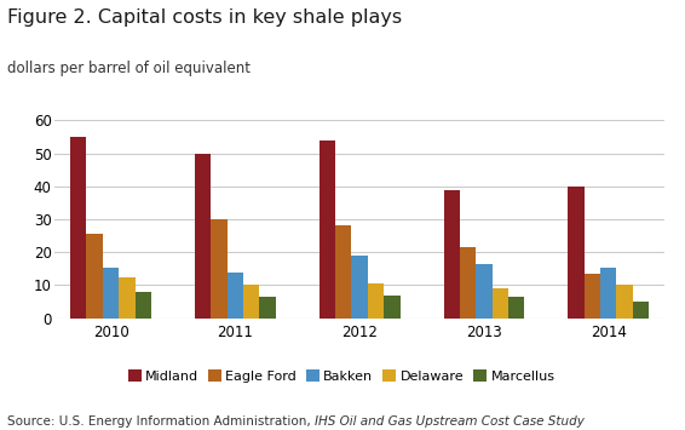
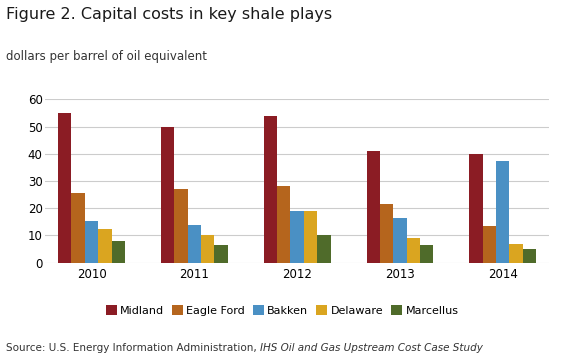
Eagle Ford/2011: 30.0 -> 27.0
Delaware/2012: 10.5 -> 19.0
Marcellus/2012: 7.0 -> 10.0
Midland/2013: 39 -> 41
Bakken/2014: 15.5 -> 37.5
Delaware/2014: 10.0 -> 7.0
